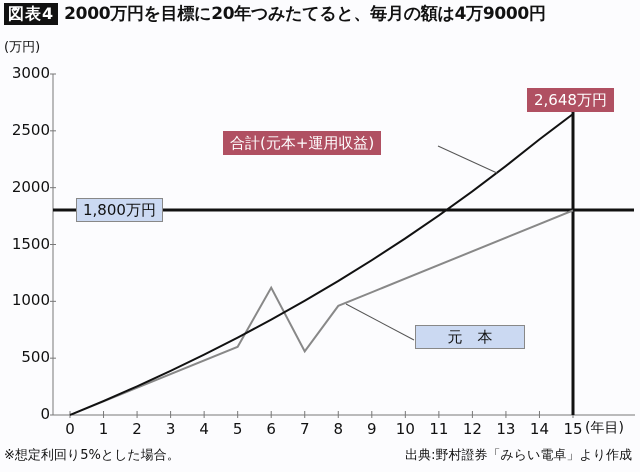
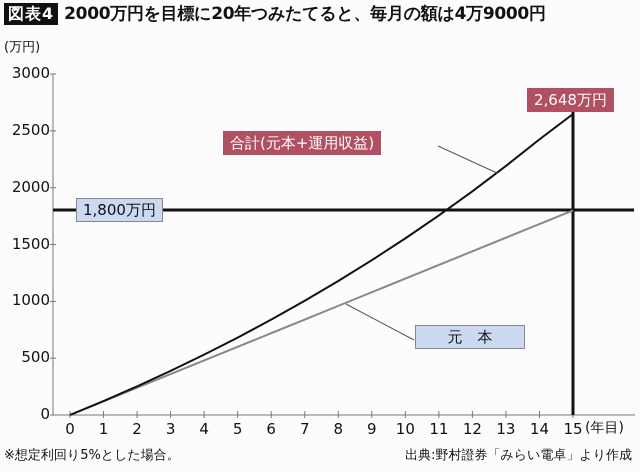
元本/6: 1120 -> 720
元本/7: 560 -> 840
